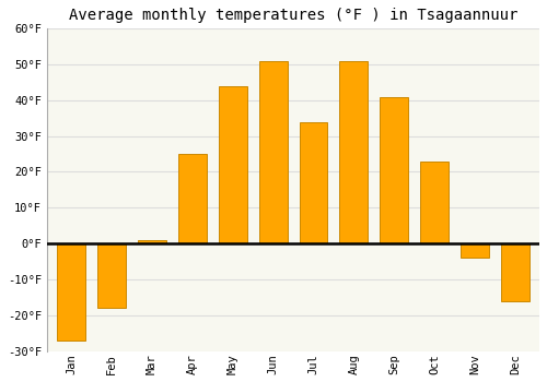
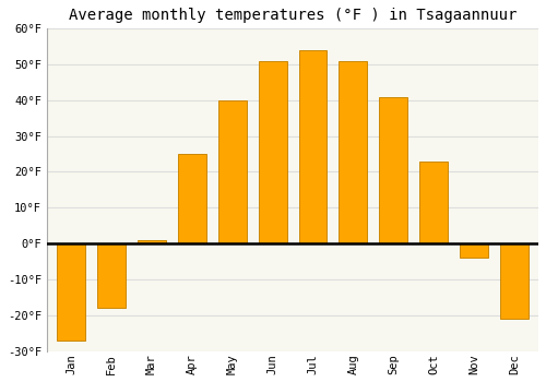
May: 44°F -> 40°F
Jul: 34°F -> 54°F
Dec: -16°F -> -21°F
